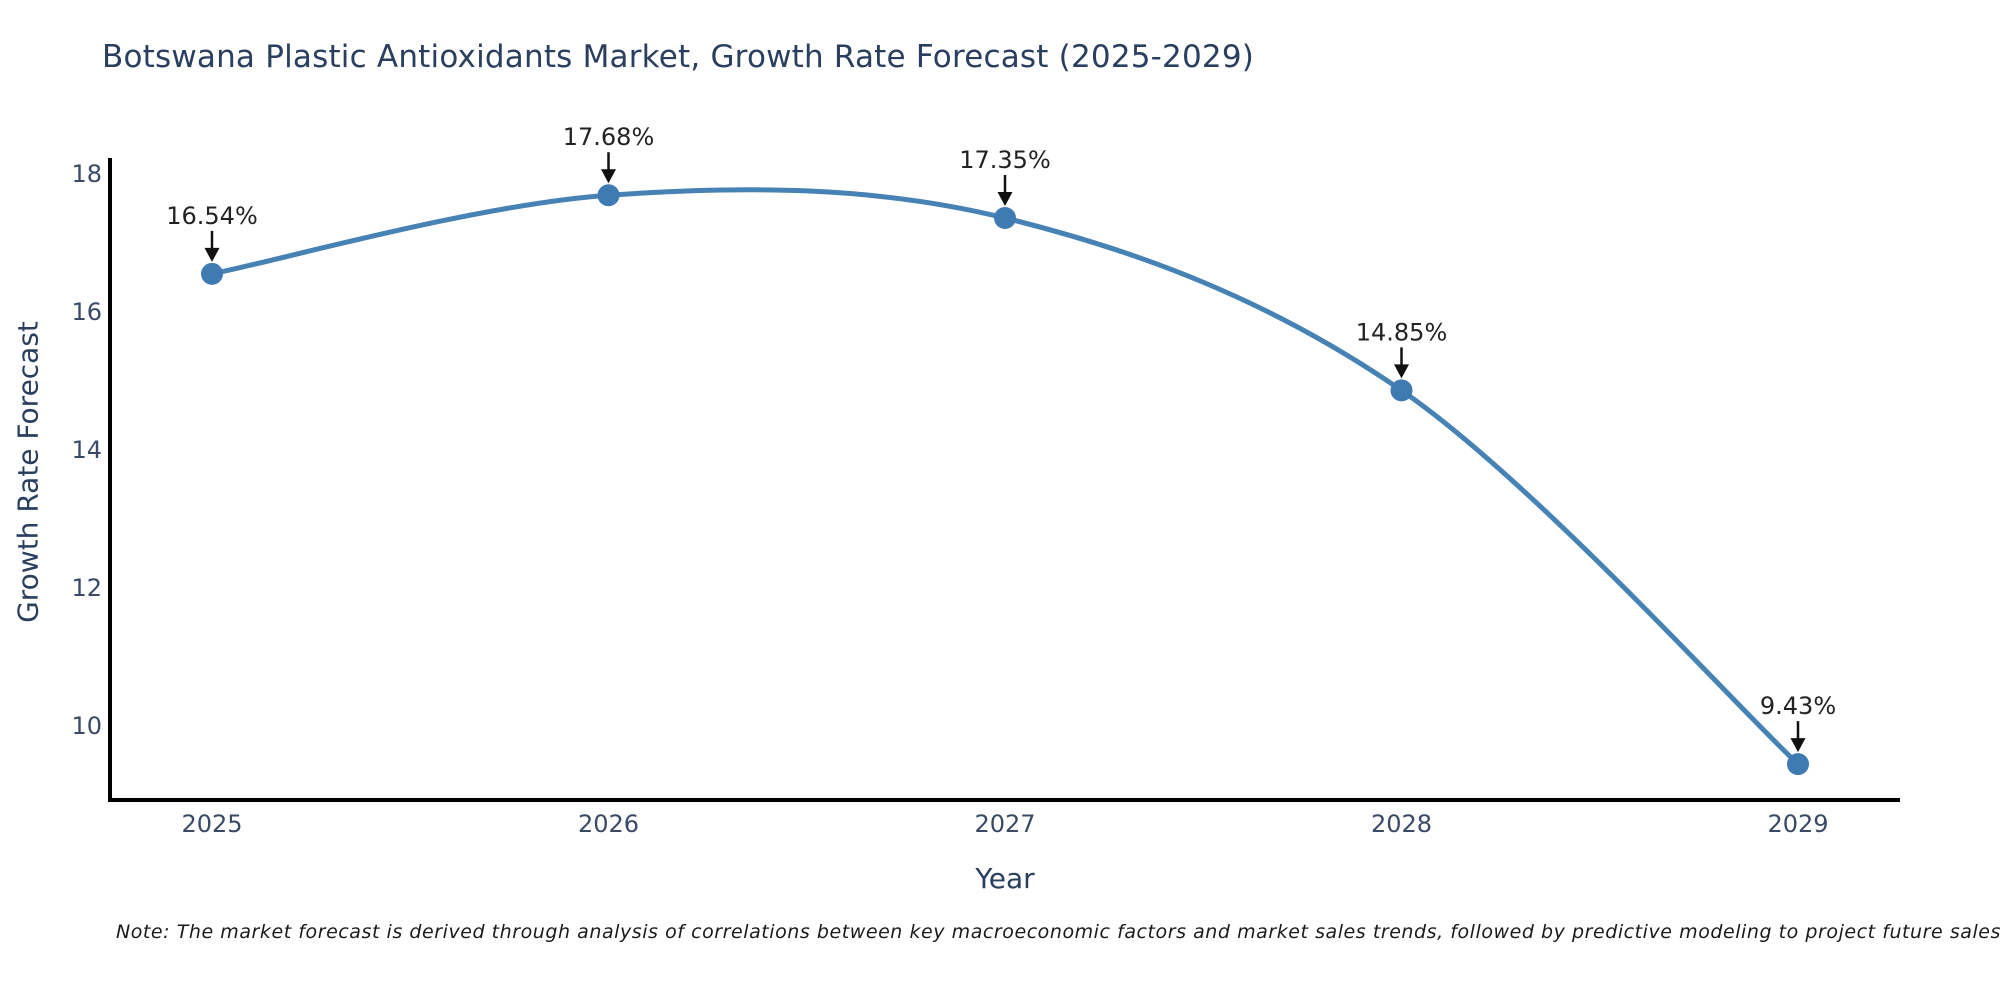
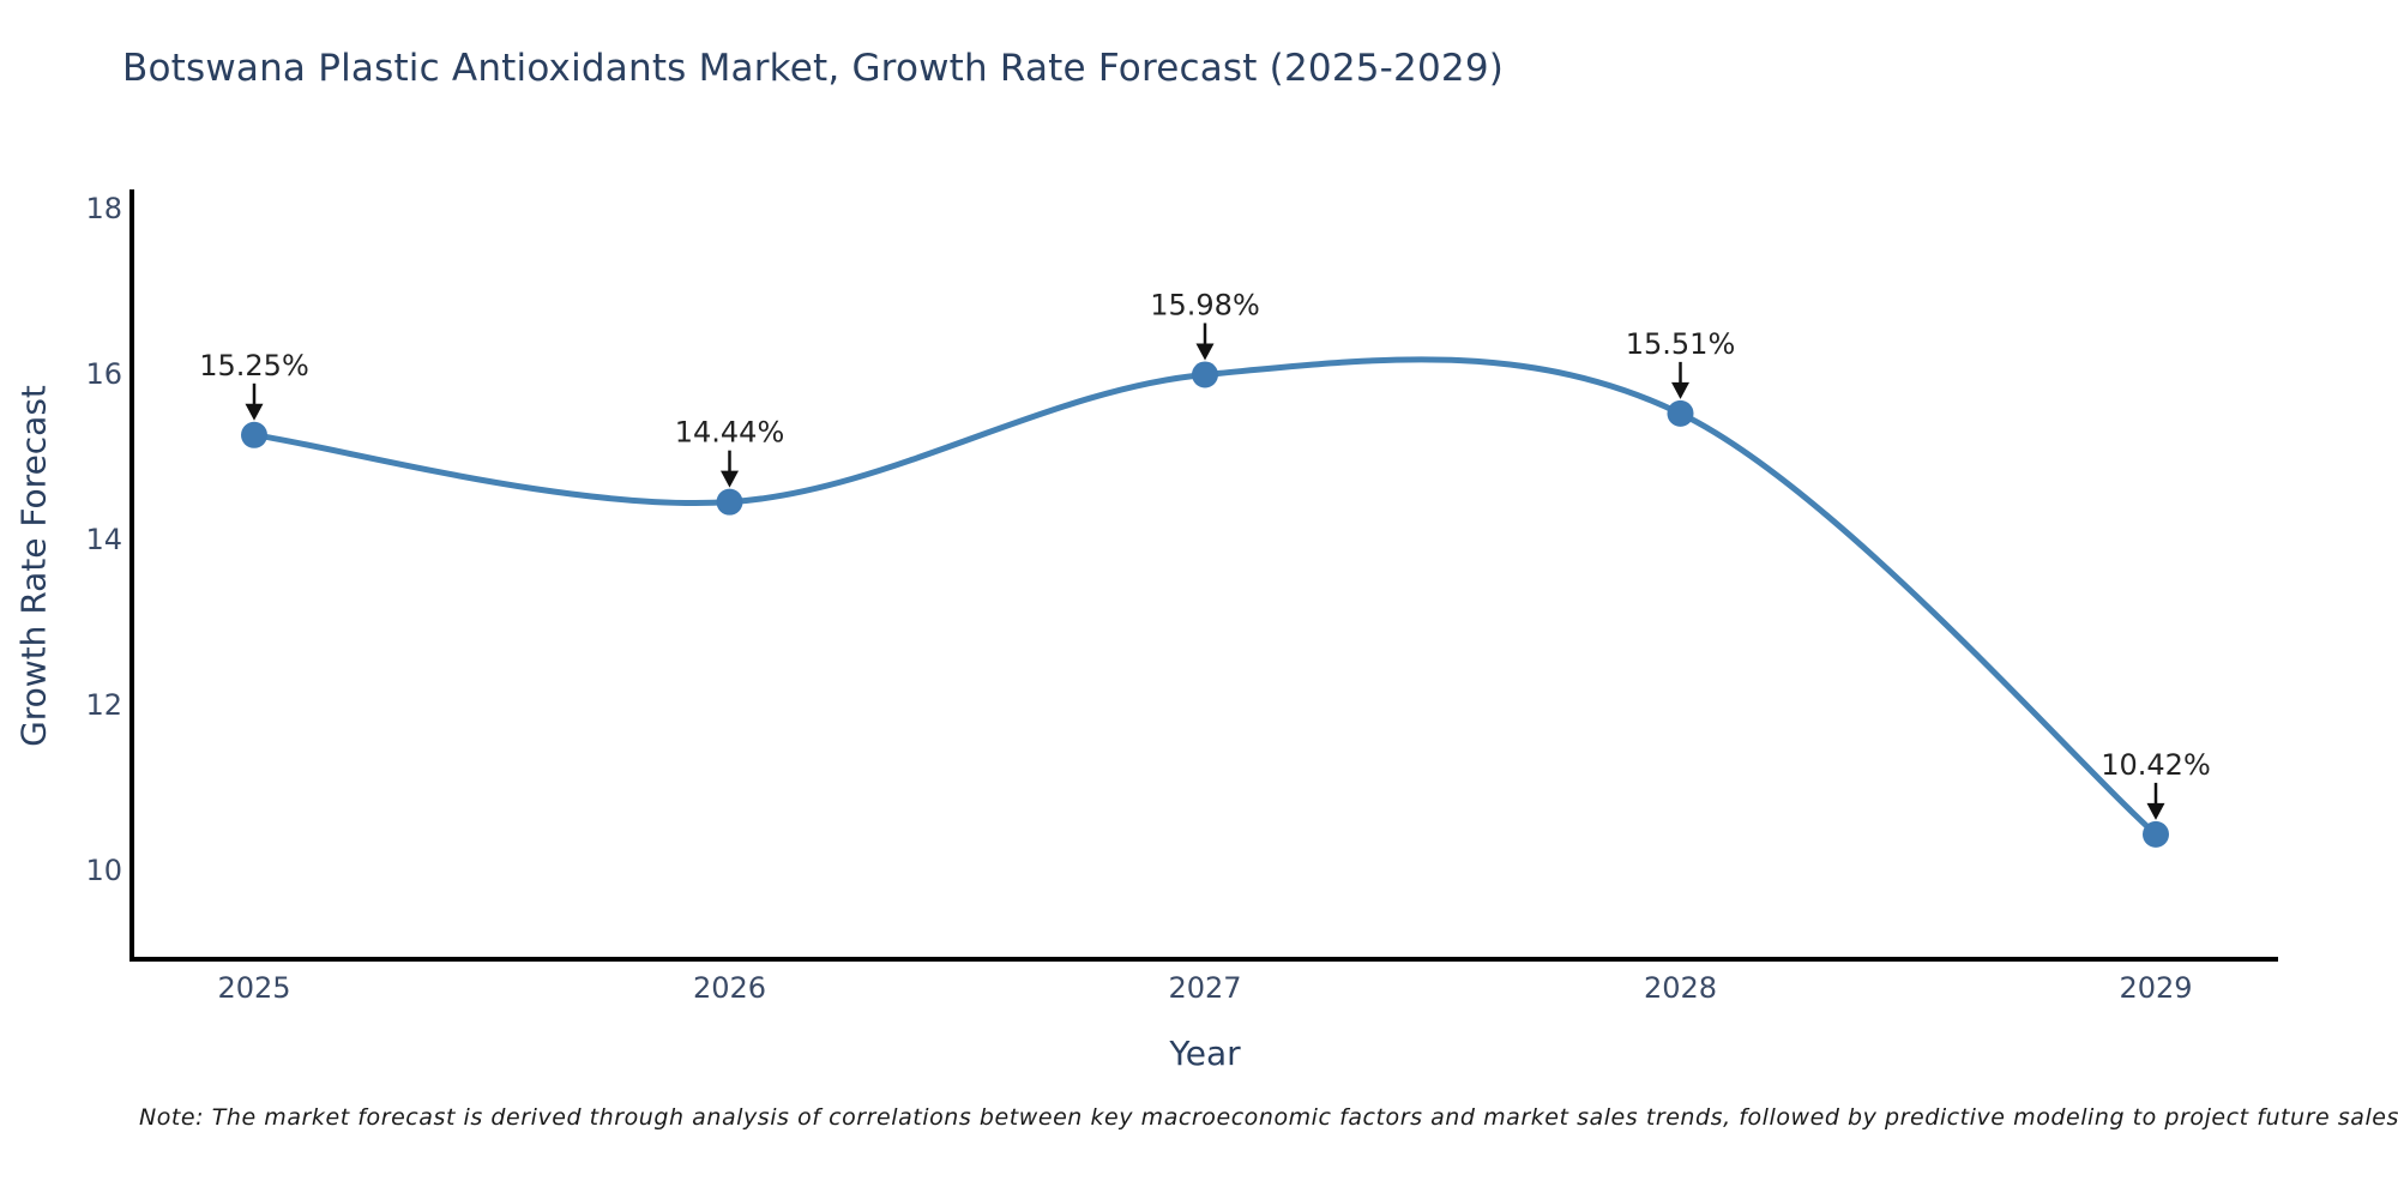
2025: 16.54% -> 15.25%
2026: 17.68% -> 14.44%
2027: 17.35% -> 15.98%
2028: 14.85% -> 15.51%
2029: 9.43% -> 10.42%
